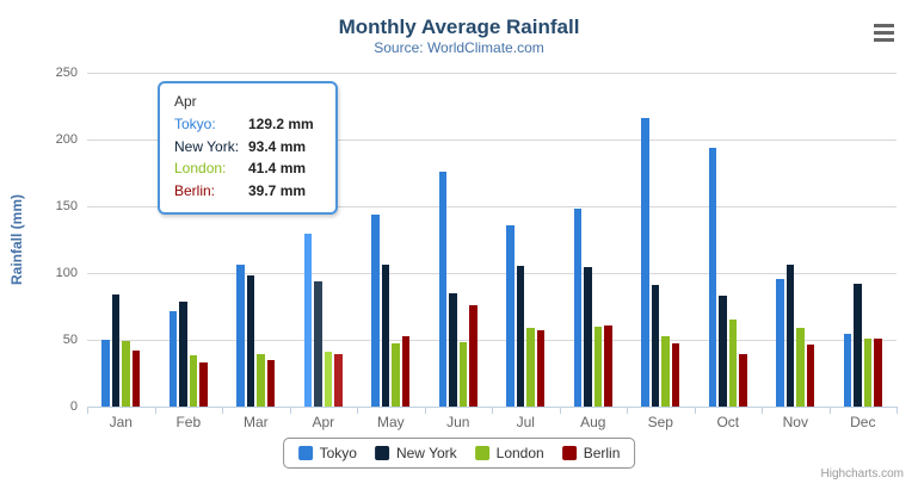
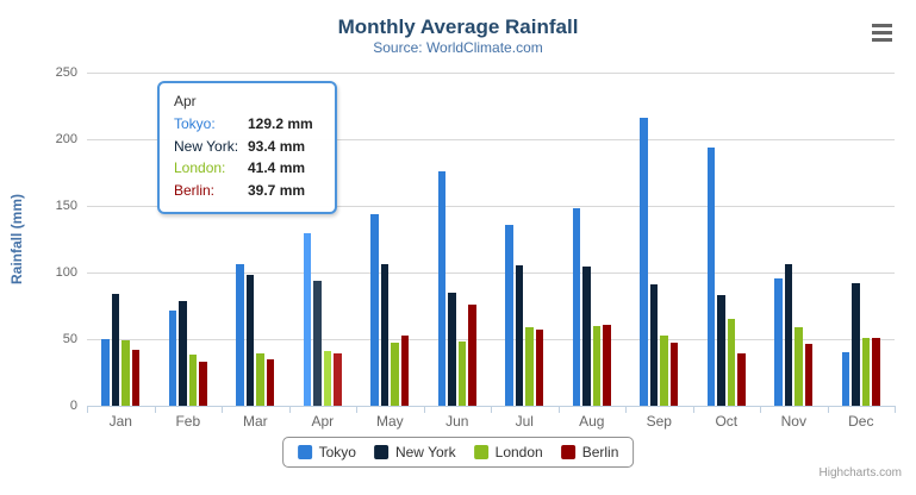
Tokyo/Dec: 54 -> 40
